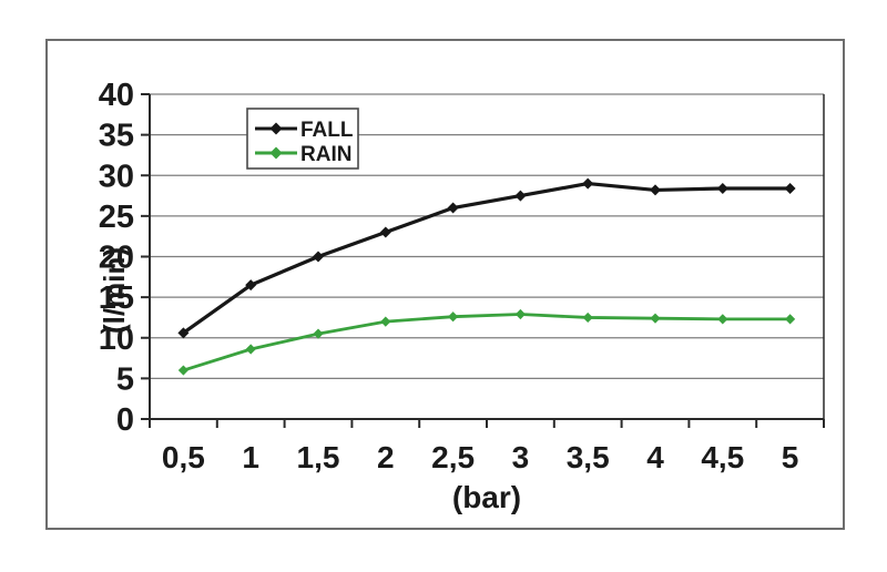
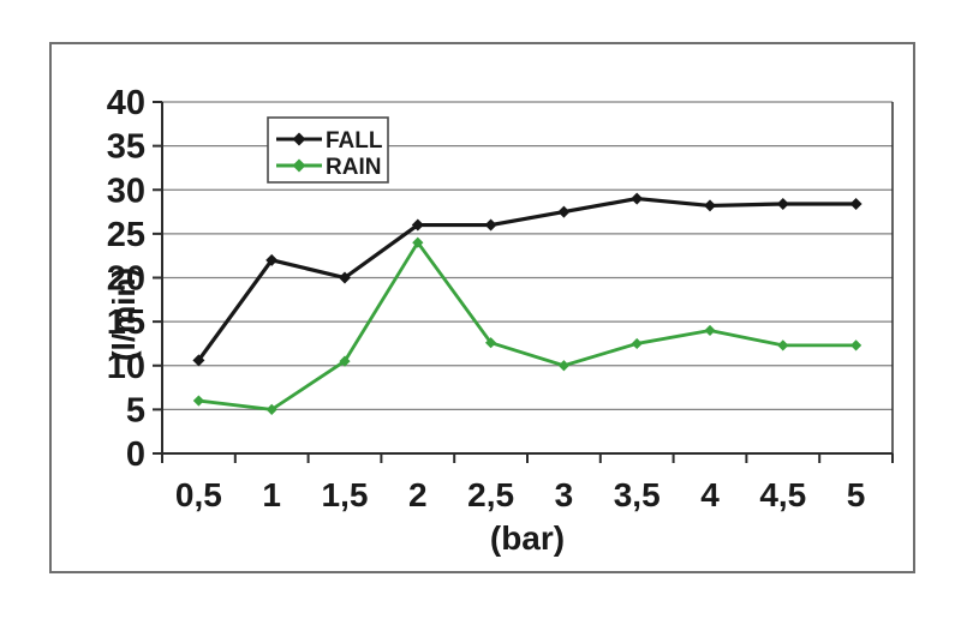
FALL/1: 16 -> 22
RAIN/1: 9 -> 5
FALL/2: 23 -> 26
RAIN/2: 12 -> 24
RAIN/3: 13 -> 10
RAIN/4: 12 -> 14
